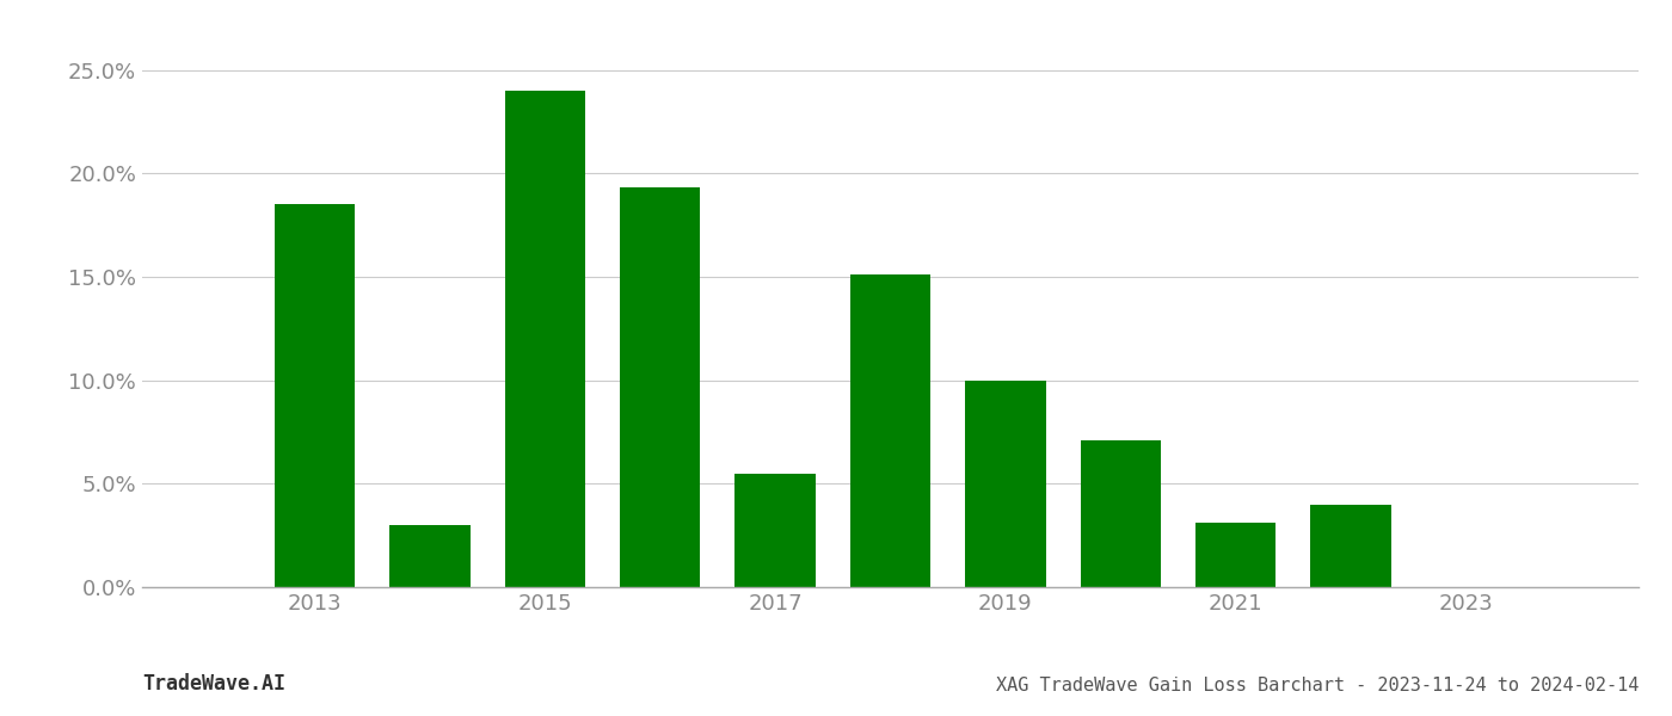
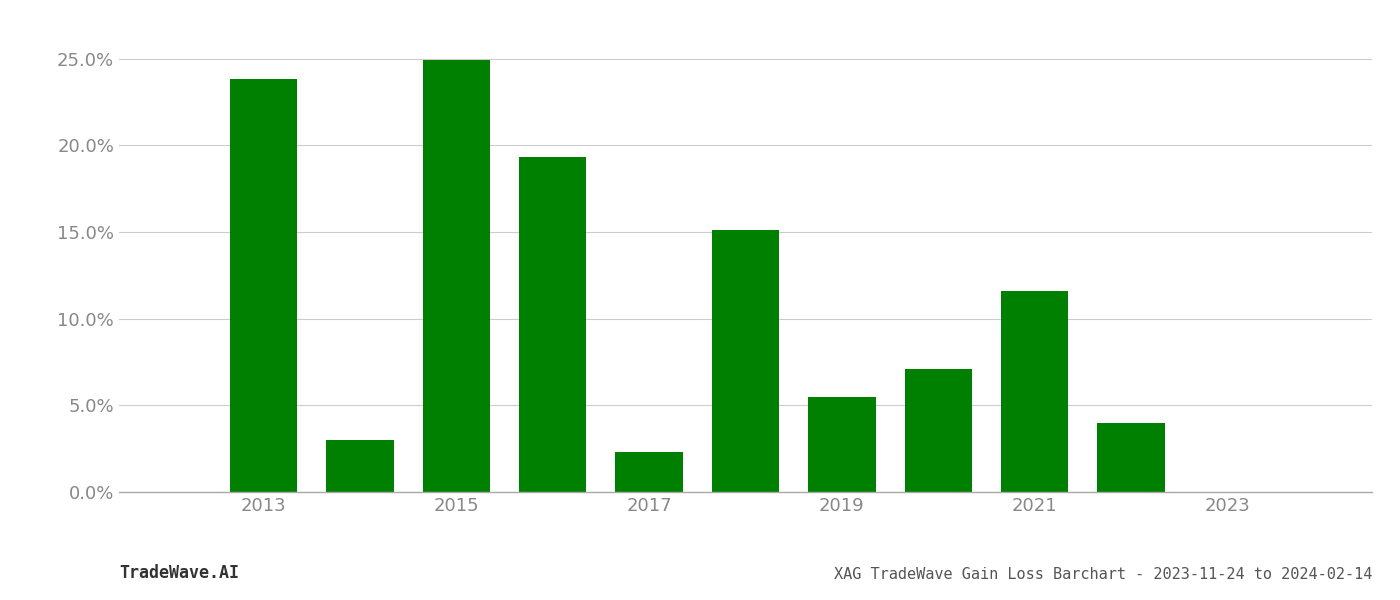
2013: 18.5% -> 23.8%
2015: 24.0% -> 24.9%
2017: 5.5% -> 2.3%
2019: 10.0% -> 5.5%
2021: 3.1% -> 11.6%
